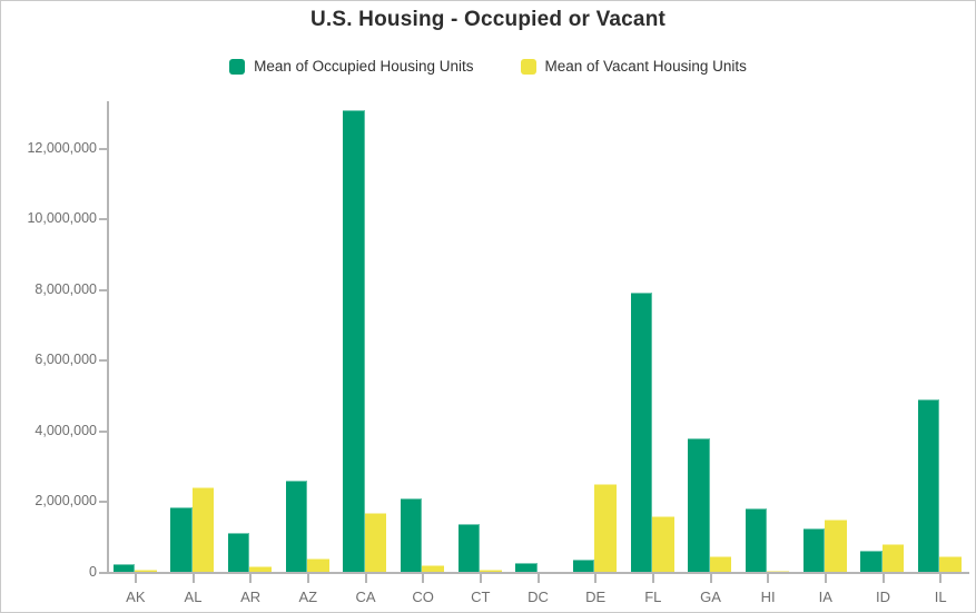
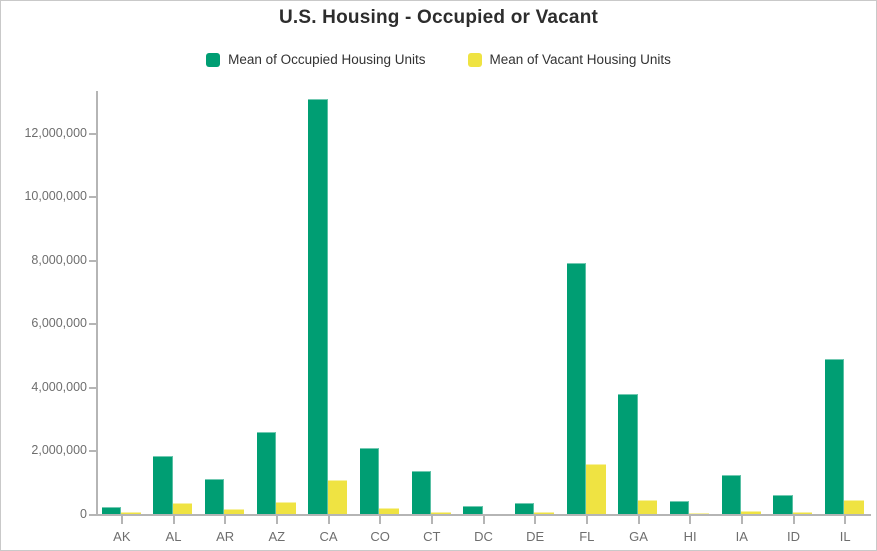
Mean of Vacant Housing Units/AL: 2400000 -> 400000
Mean of Vacant Housing Units/CA: 1700000 -> 1100000
Mean of Vacant Housing Units/DE: 2500000 -> 100000
Mean of Occupied Housing Units/HI: 1800000 -> 400000
Mean of Vacant Housing Units/IA: 1500000 -> 100000
Mean of Vacant Housing Units/ID: 800000 -> 100000
